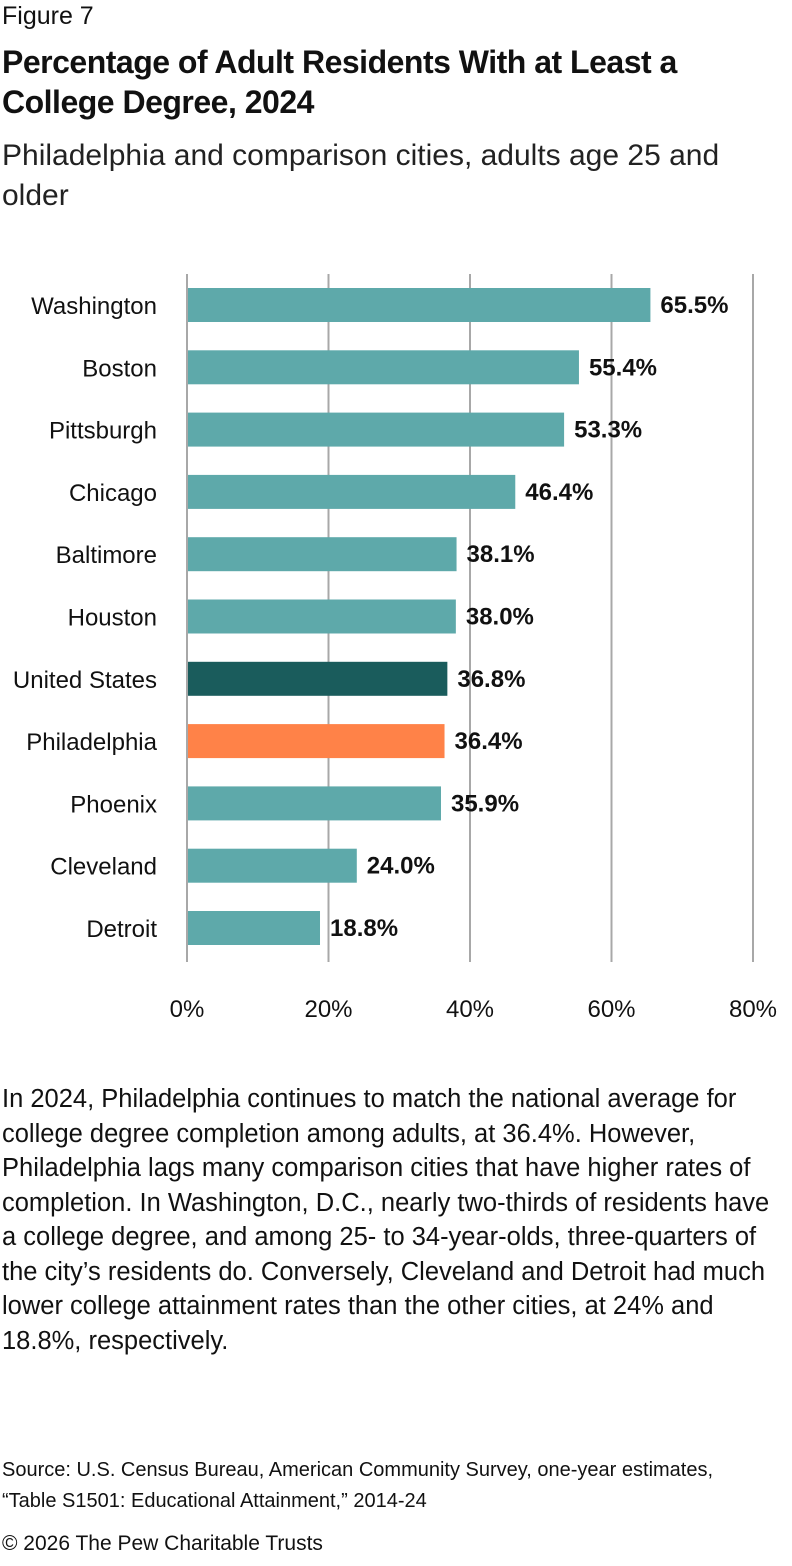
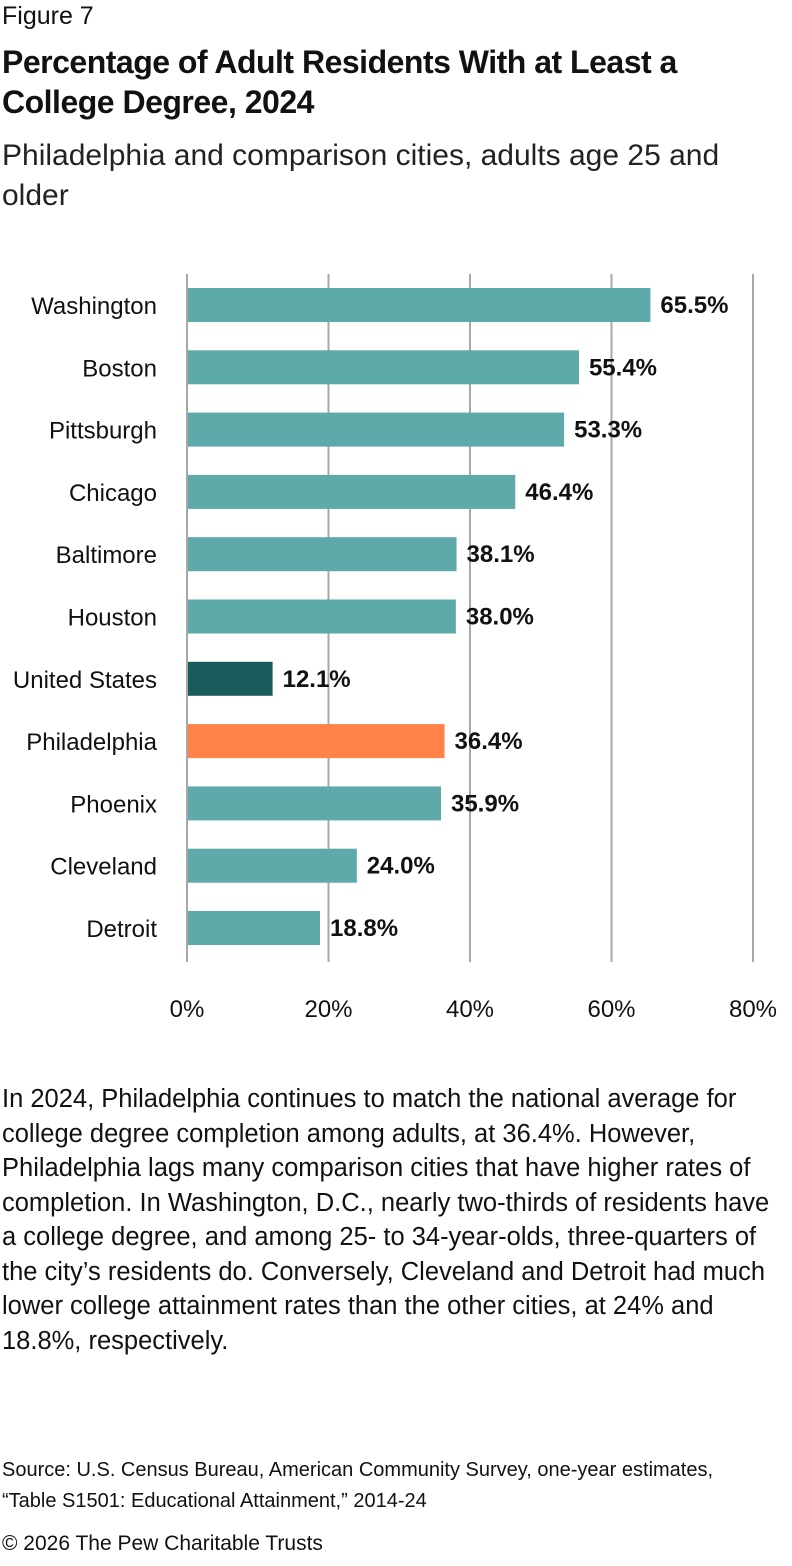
United States: 36.8% -> 12.1%
